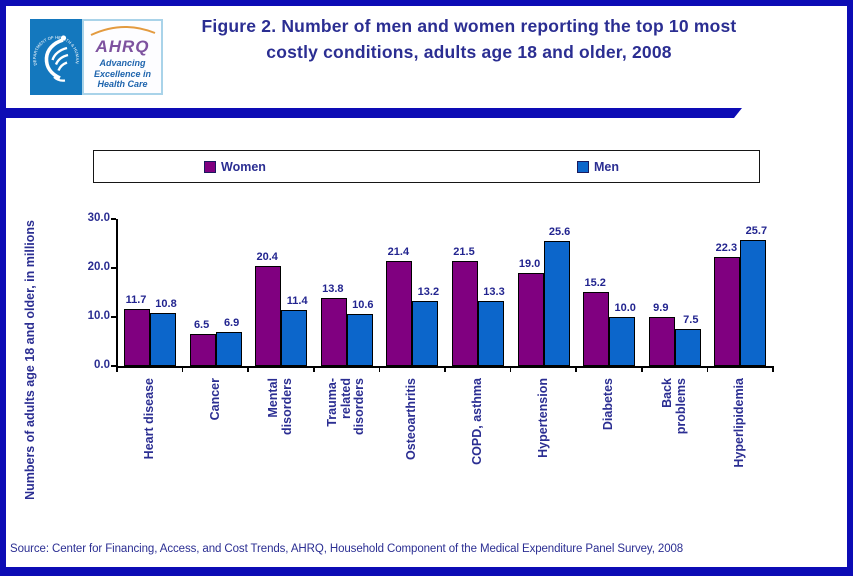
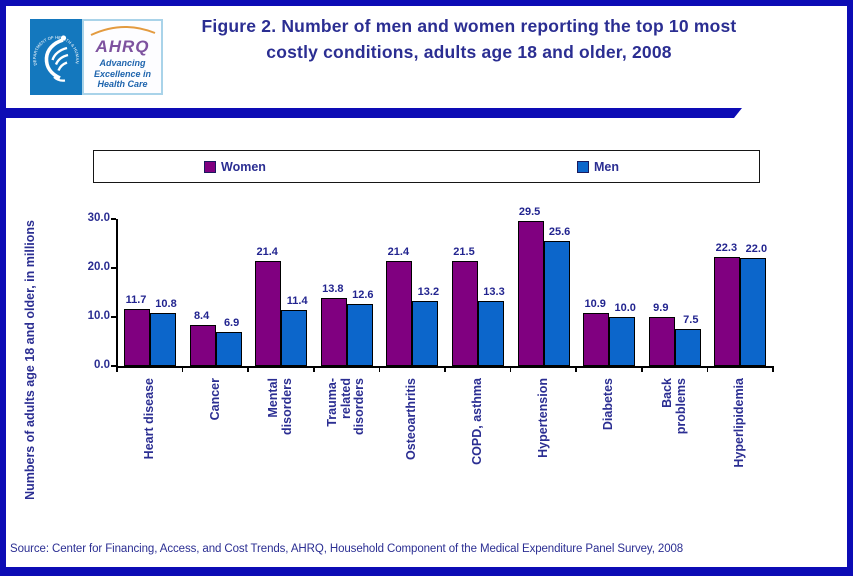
Women/Cancer: 6.5 -> 8.4
Women/Mental disorders: 20.4 -> 21.4
Men/Trauma-related disorders: 10.6 -> 12.6
Women/Hypertension: 19.0 -> 29.5
Women/Diabetes: 15.2 -> 10.9
Men/Hyperlipidemia: 25.7 -> 22.0
